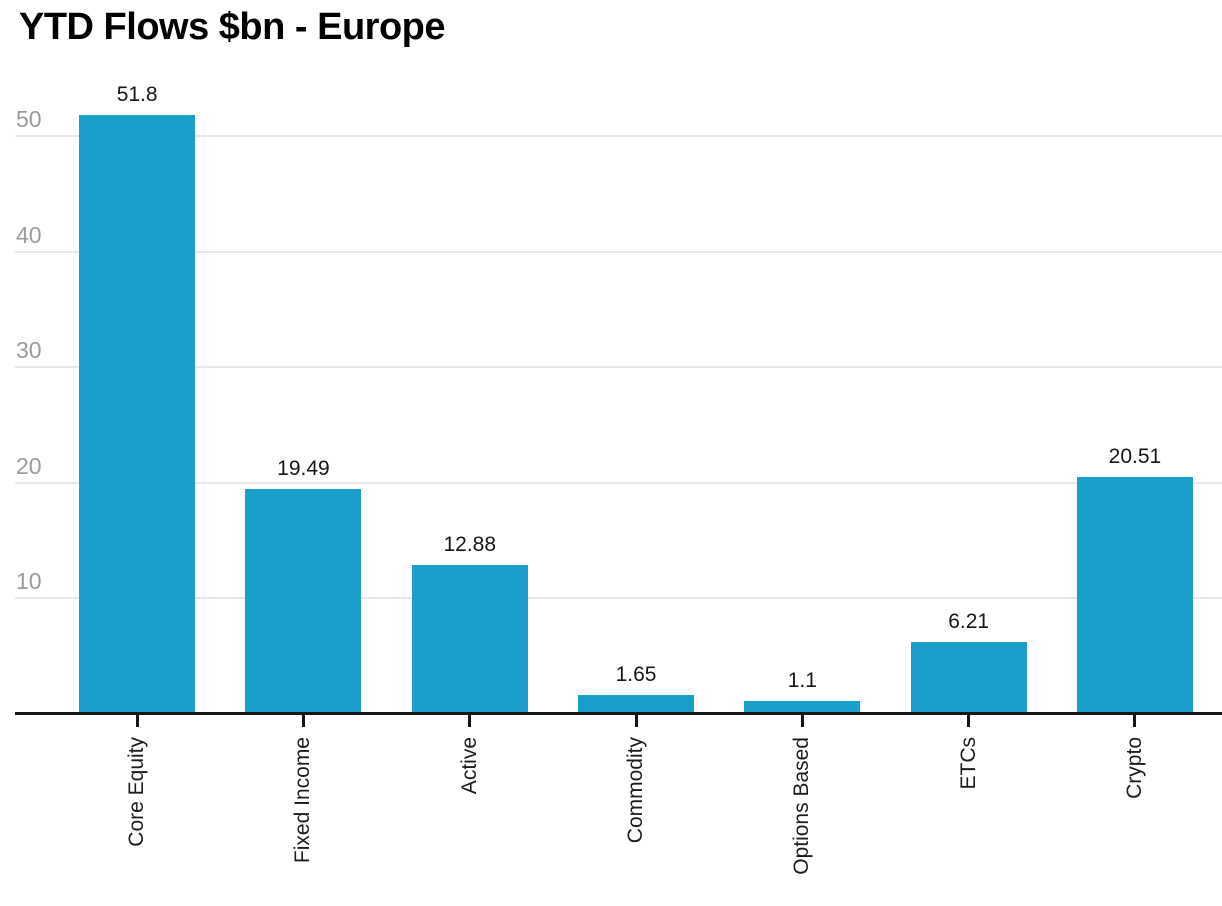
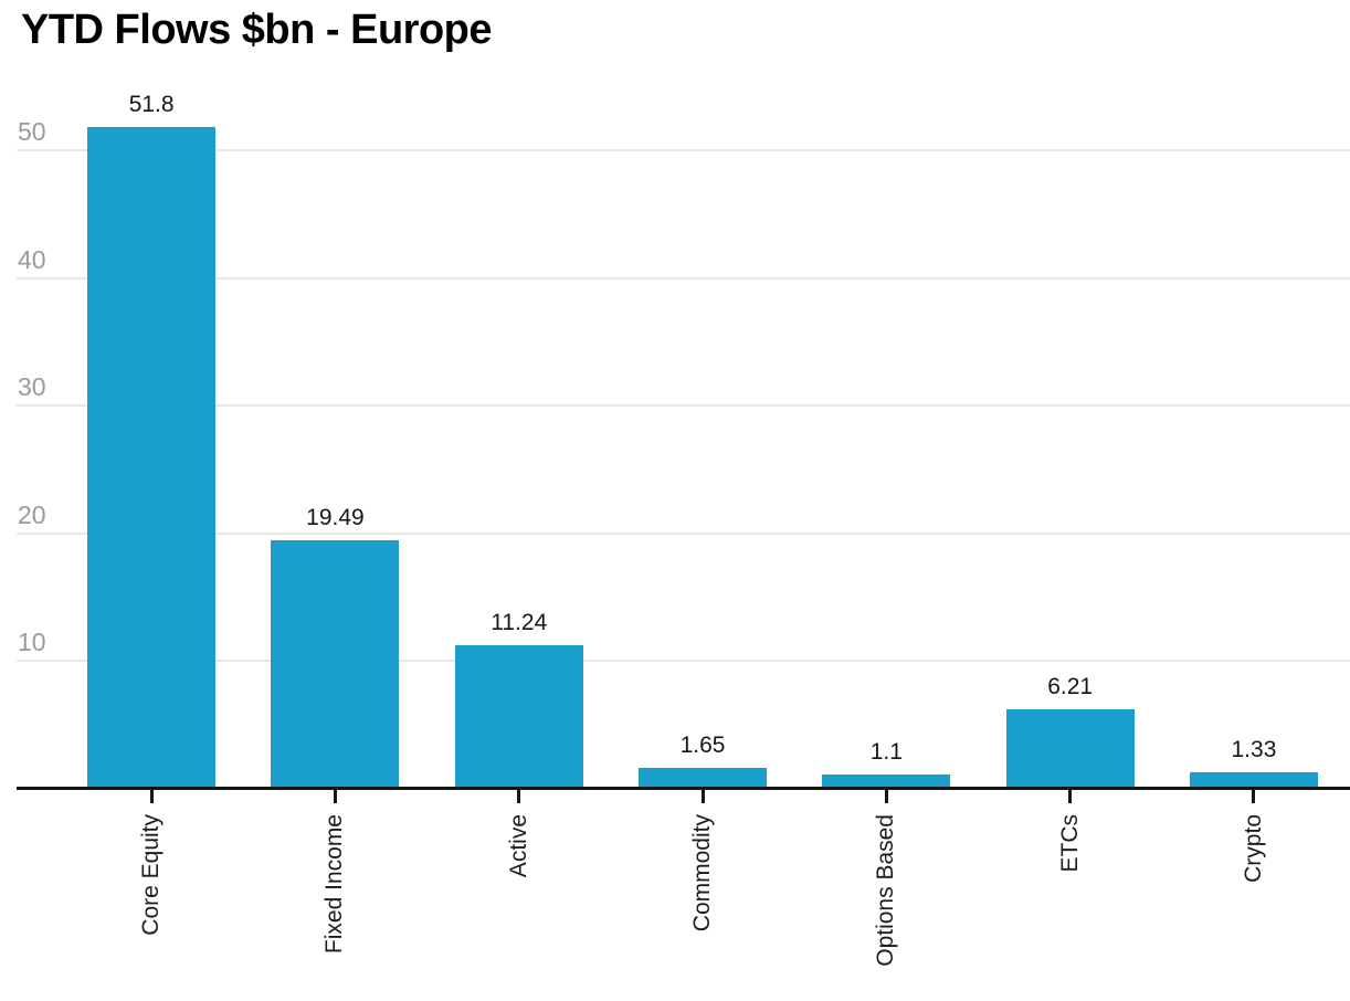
Active: 12.88 -> 11.24
Crypto: 20.51 -> 1.33
